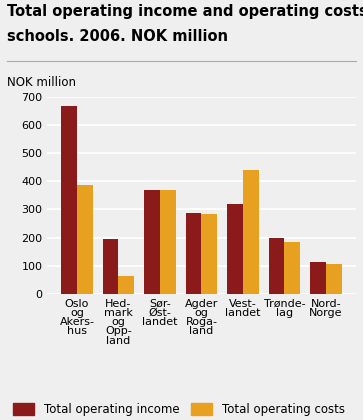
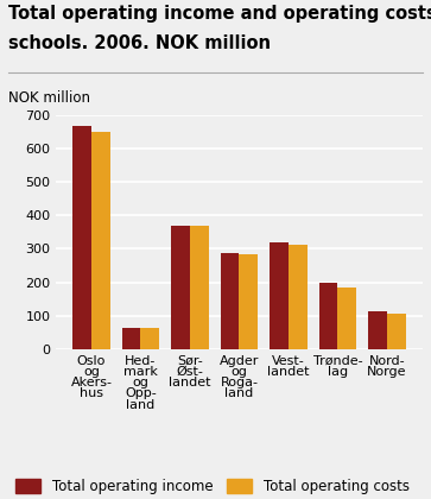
Total operating costs/Oslo og Akers- hus: 385 -> 650
Total operating income/Hed- mark og Opp- land: 195 -> 65
Total operating costs/Vest- landet: 440 -> 313
